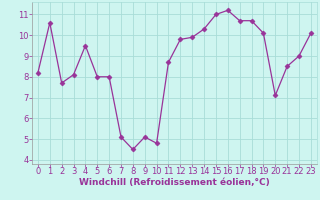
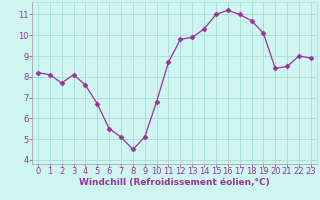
1: 10.6 -> 8.1
4: 9.5 -> 7.6
5: 8.0 -> 6.7
6: 8.0 -> 5.5
10: 4.8 -> 6.8
17: 10.7 -> 11.0
20: 7.1 -> 8.4
23: 10.1 -> 8.9
